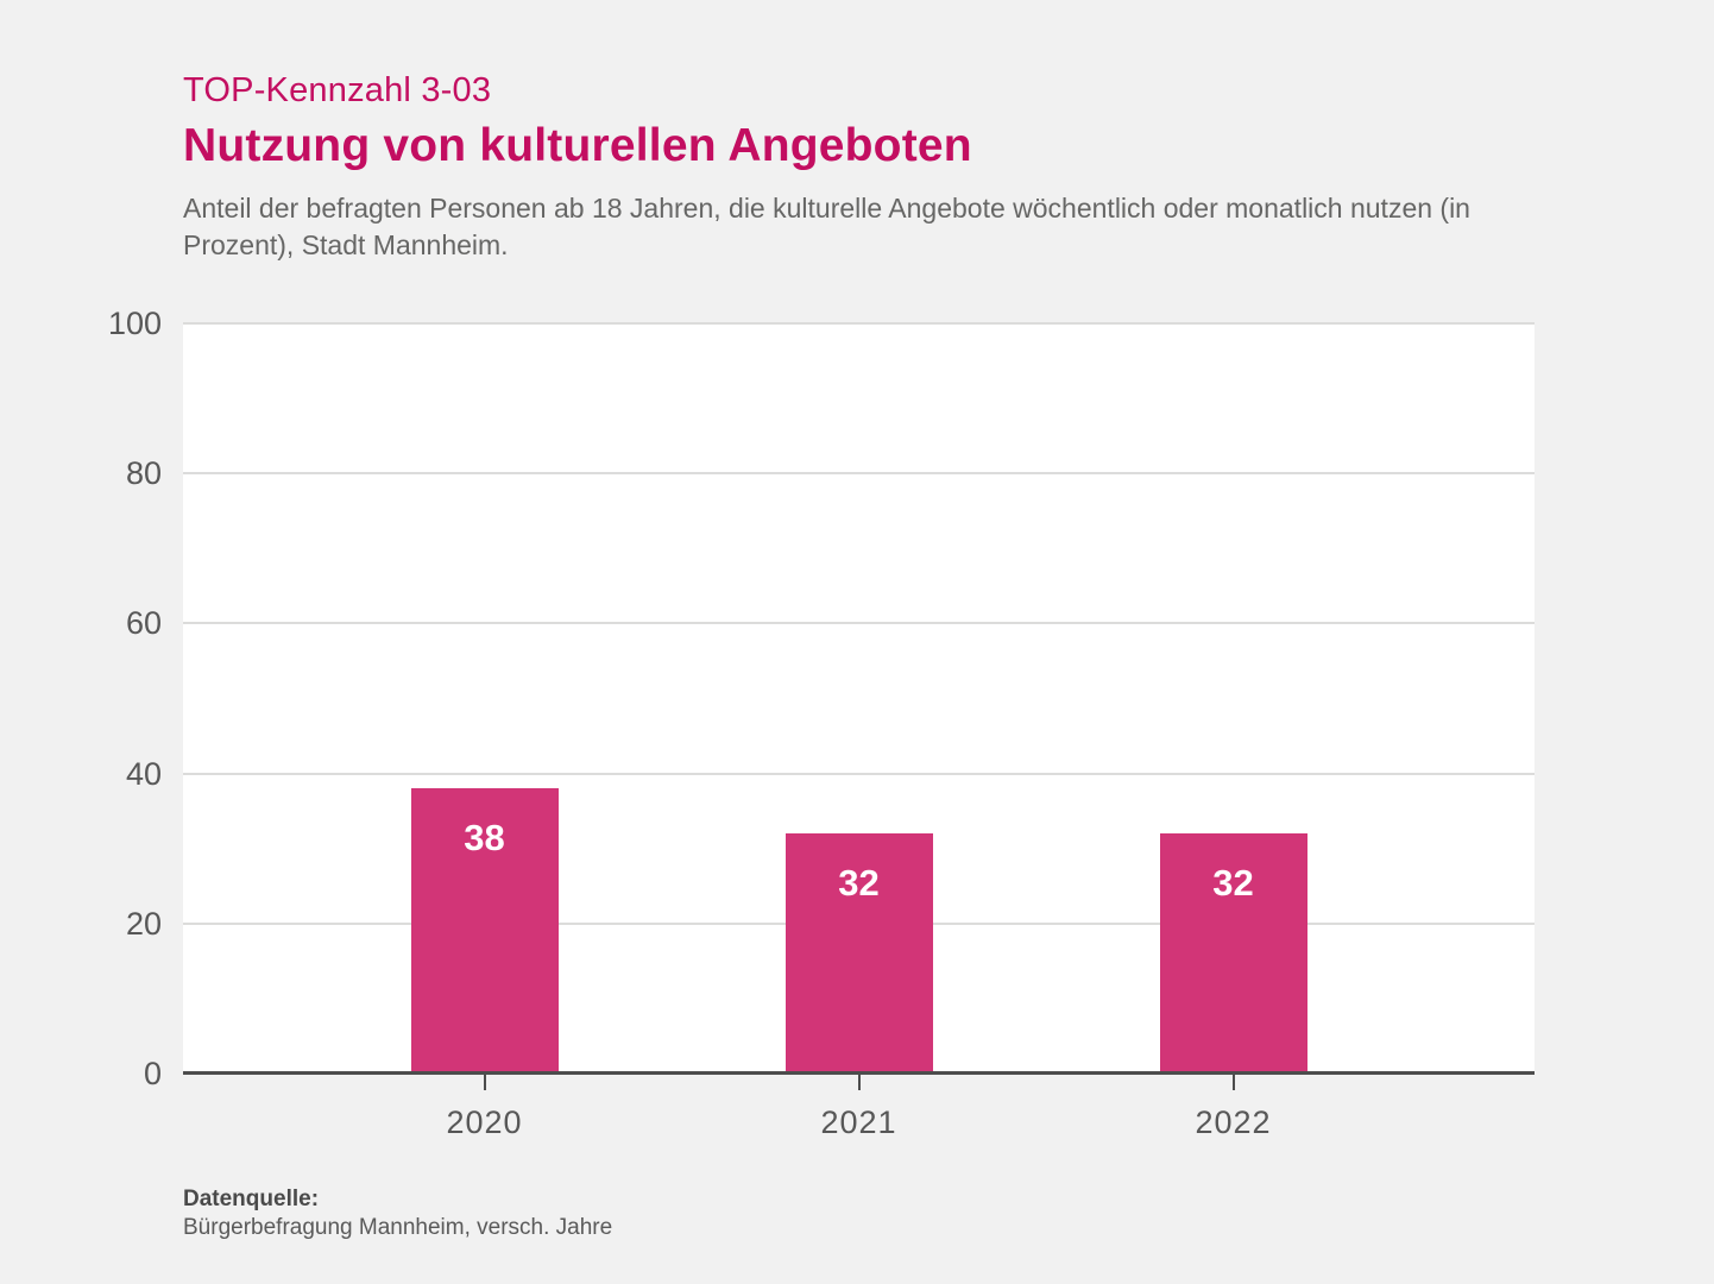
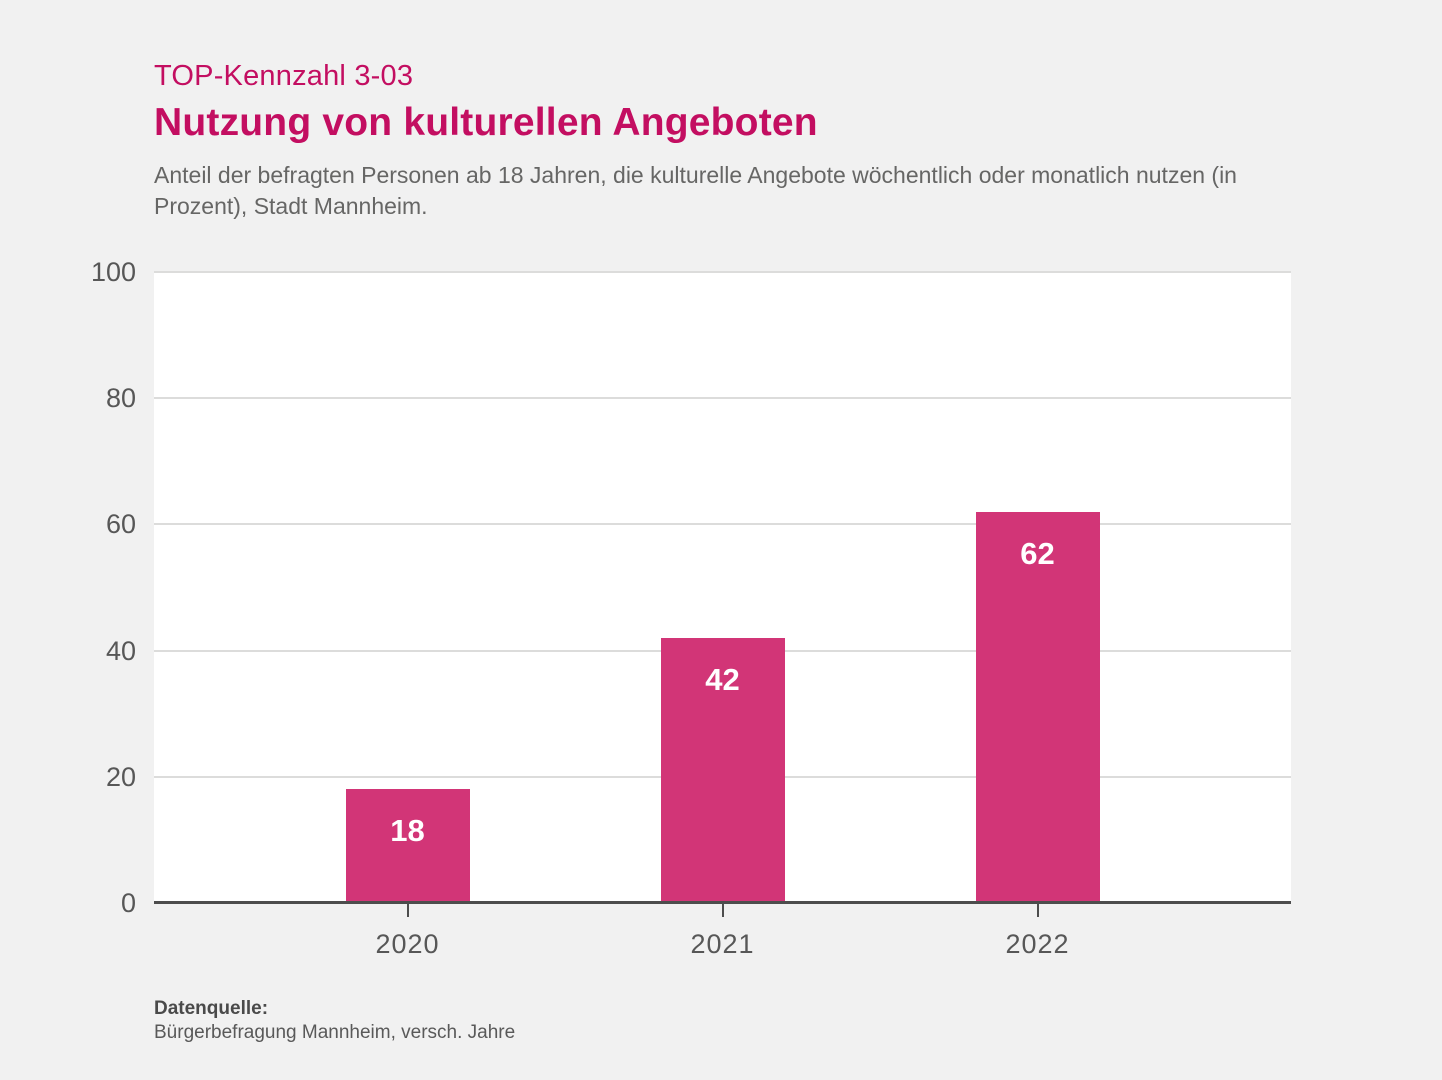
2020: 38 -> 18
2021: 32 -> 42
2022: 32 -> 62
